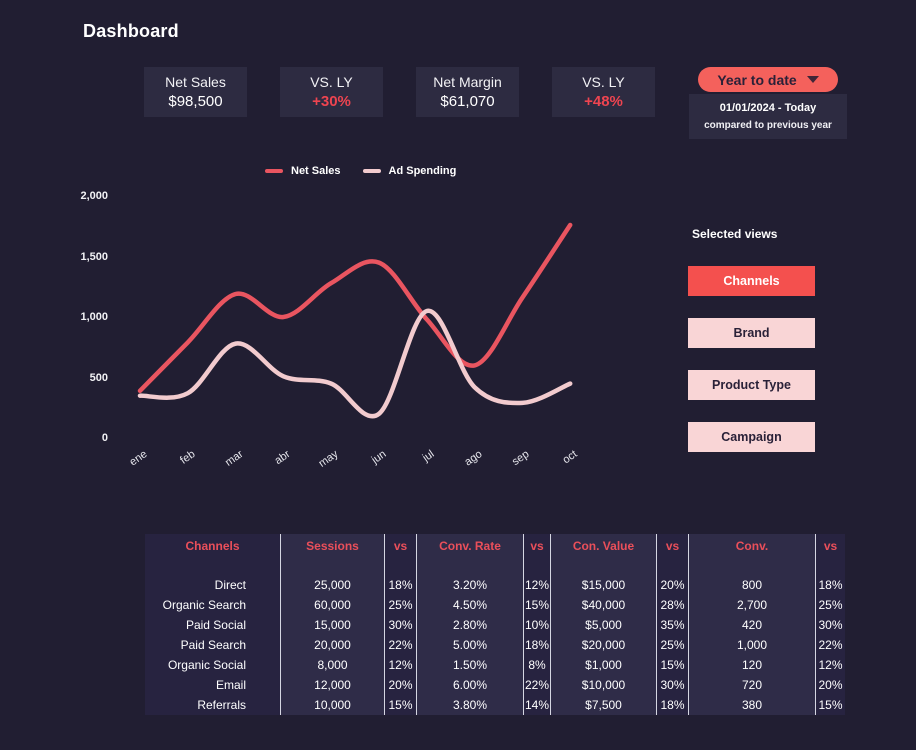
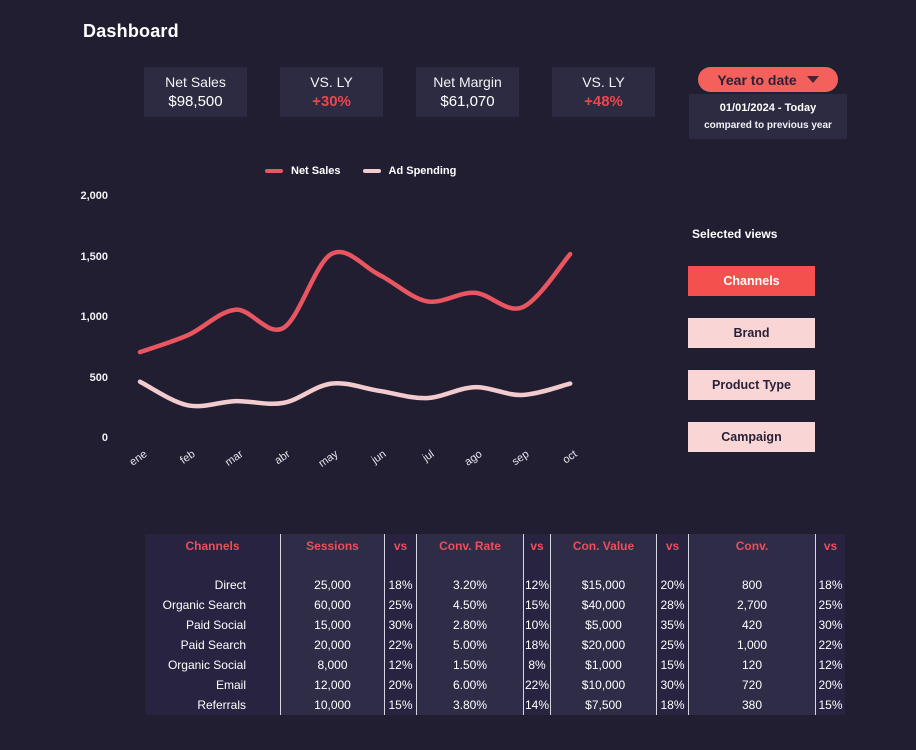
Net Sales/ene: 390 -> 710
Ad Spending/ene: 350 -> 460
Net Sales/feb: 790 -> 850
Ad Spending/feb: 370 -> 270
Net Sales/mar: 1190 -> 1060
Ad Spending/mar: 780 -> 300
Net Sales/abr: 1000 -> 910
Ad Spending/abr: 510 -> 290
Net Sales/may: 1280 -> 1520
Net Sales/jun: 1450 -> 1350
Ad Spending/jun: 200 -> 390
Net Sales/jul: 980 -> 1130
Ad Spending/jul: 1050 -> 330
Net Sales/ago: 600 -> 1200
Net Sales/sep: 1160 -> 1080
Ad Spending/sep: 290 -> 360
Net Sales/oct: 1760 -> 1520
